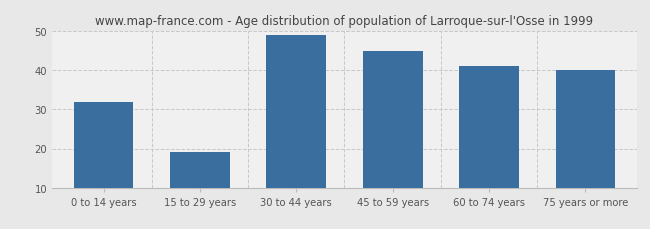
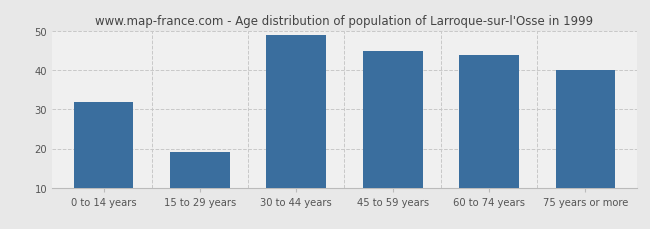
60 to 74 years: 41 -> 44
